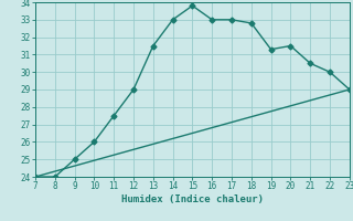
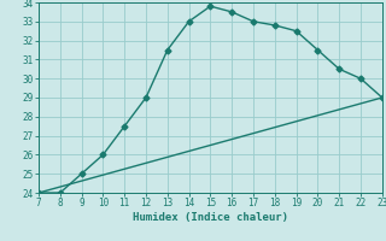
16: 33.0 -> 33.5
19: 31.3 -> 32.5
